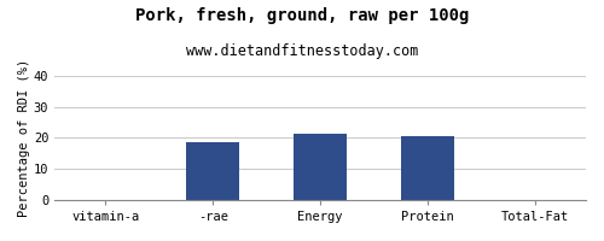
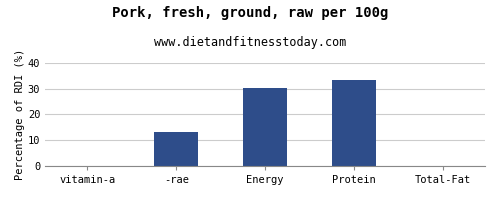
-rae: 18.5 -> 13.3
Energy: 21.5 -> 30.2
Protein: 20.5 -> 33.4
